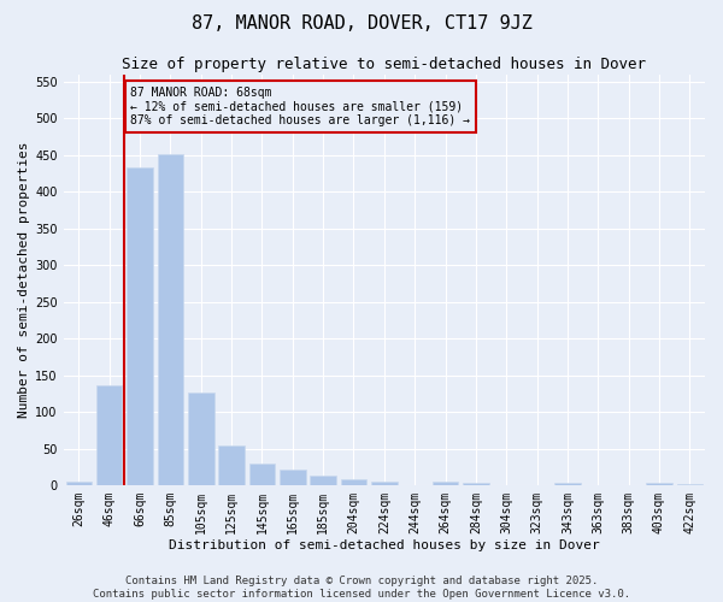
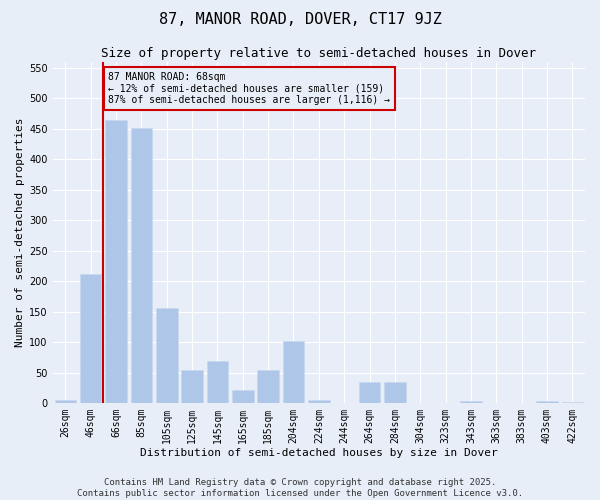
46sqm: 137 -> 212
66sqm: 433 -> 464
105sqm: 127 -> 156
145sqm: 30 -> 70
185sqm: 13 -> 54
204sqm: 9 -> 102
264sqm: 5 -> 34
284sqm: 3 -> 34
